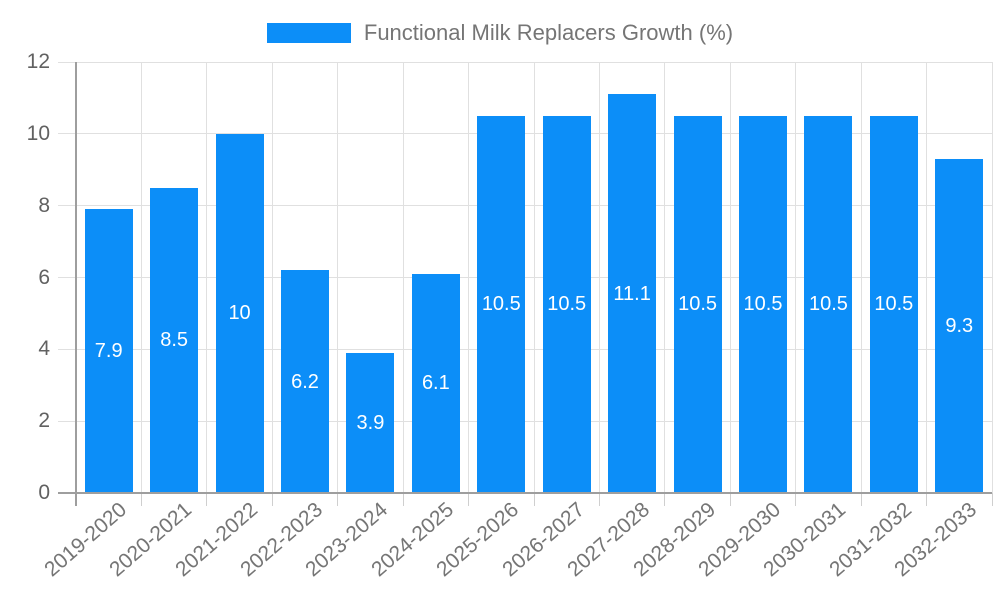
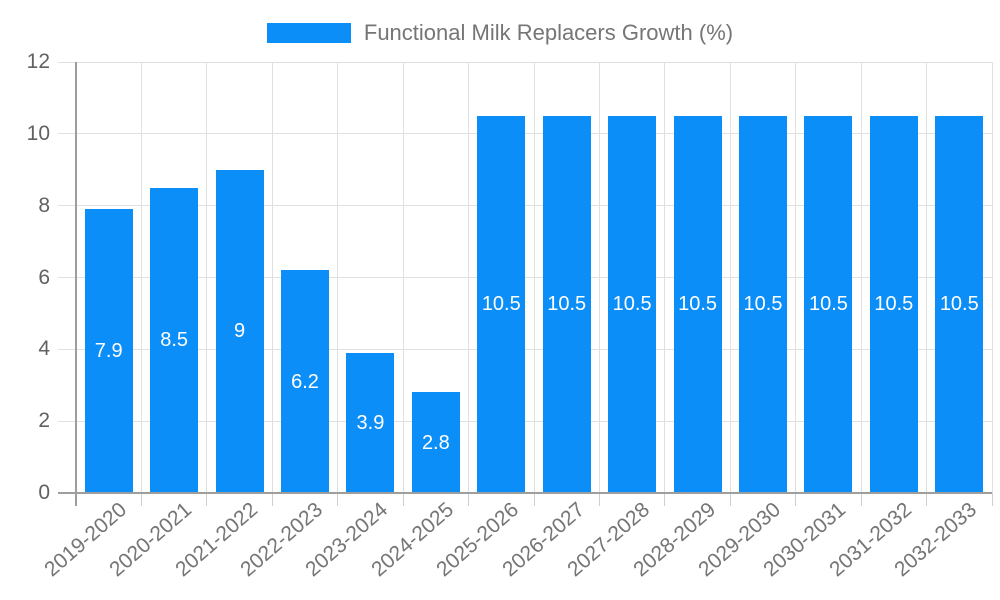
2021-2022: 10 -> 9
2024-2025: 6.1 -> 2.8
2027-2028: 11.1 -> 10.5
2032-2033: 9.3 -> 10.5
